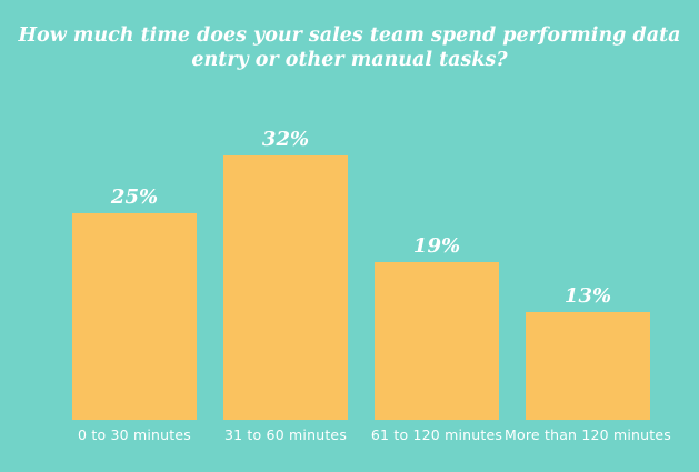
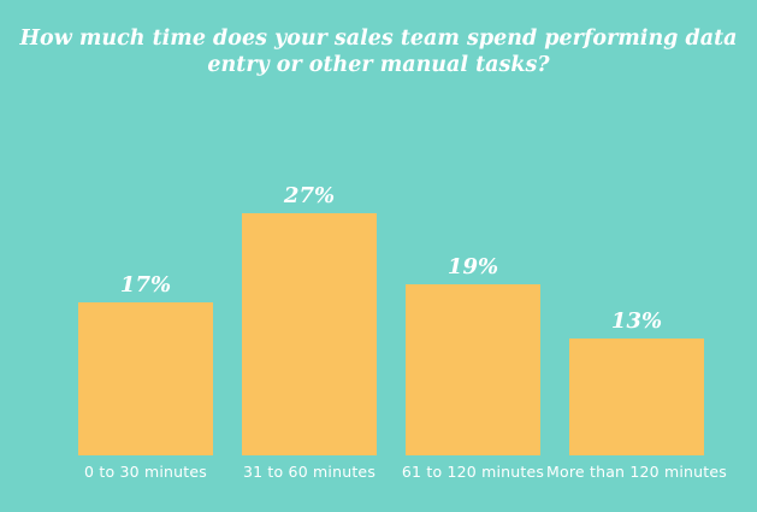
0 to 30 minutes: 25% -> 17%
31 to 60 minutes: 32% -> 27%
